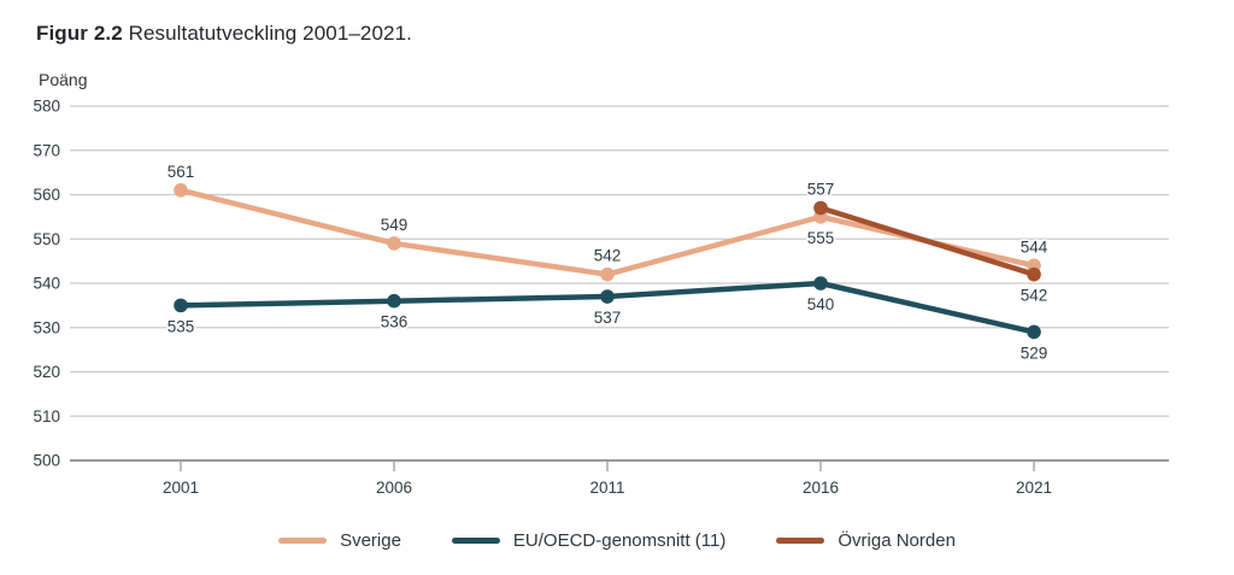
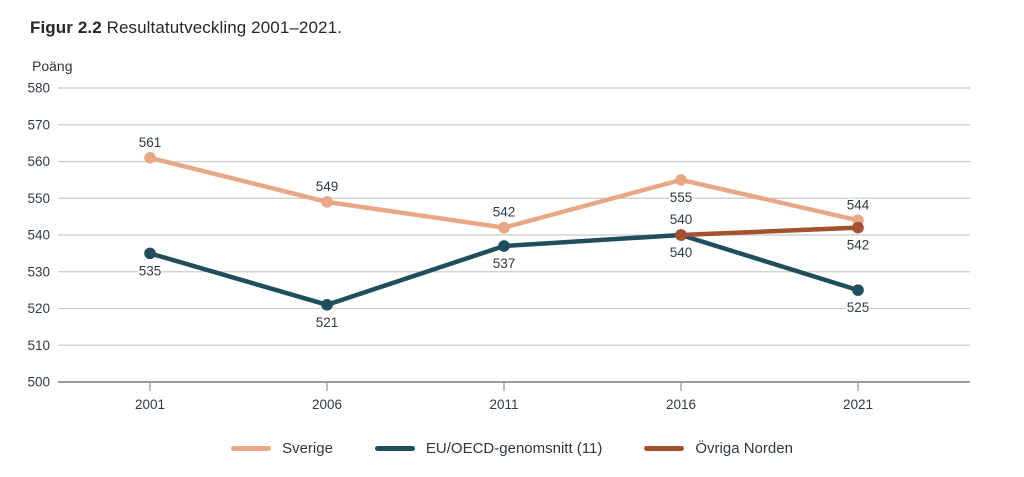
EU/OECD-genomsnitt (11)/2006: 536 -> 521
Övriga Norden/2016: 557 -> 540
EU/OECD-genomsnitt (11)/2021: 529 -> 525
